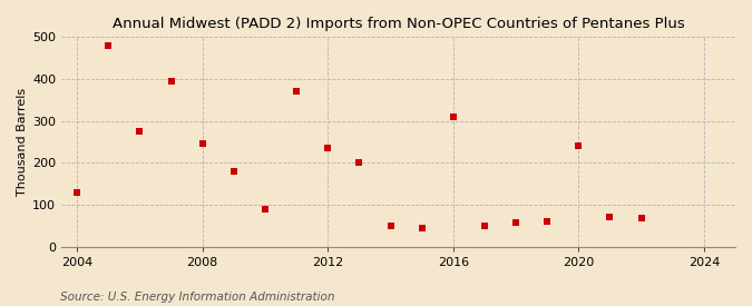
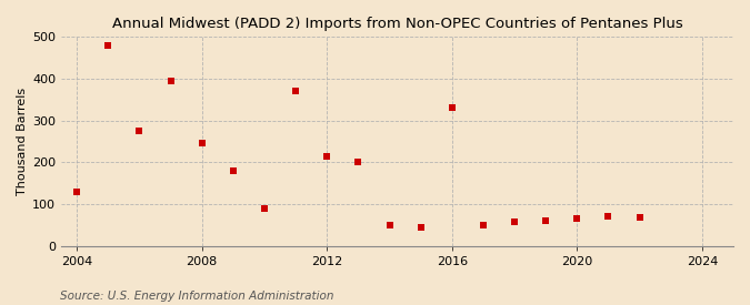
2012: 235 -> 215
2016: 310 -> 330
2020: 240 -> 65
